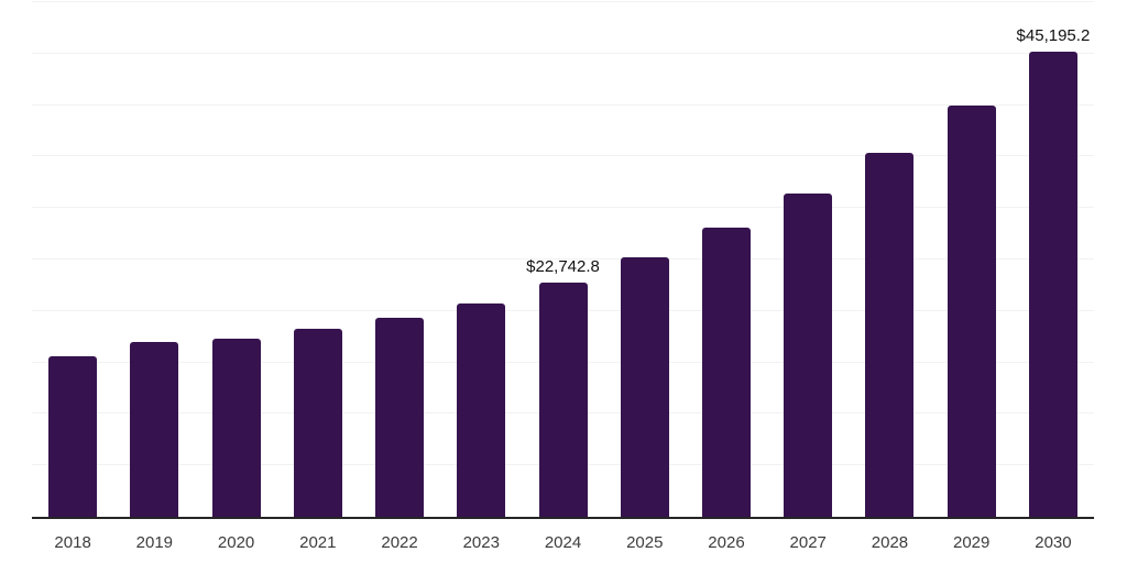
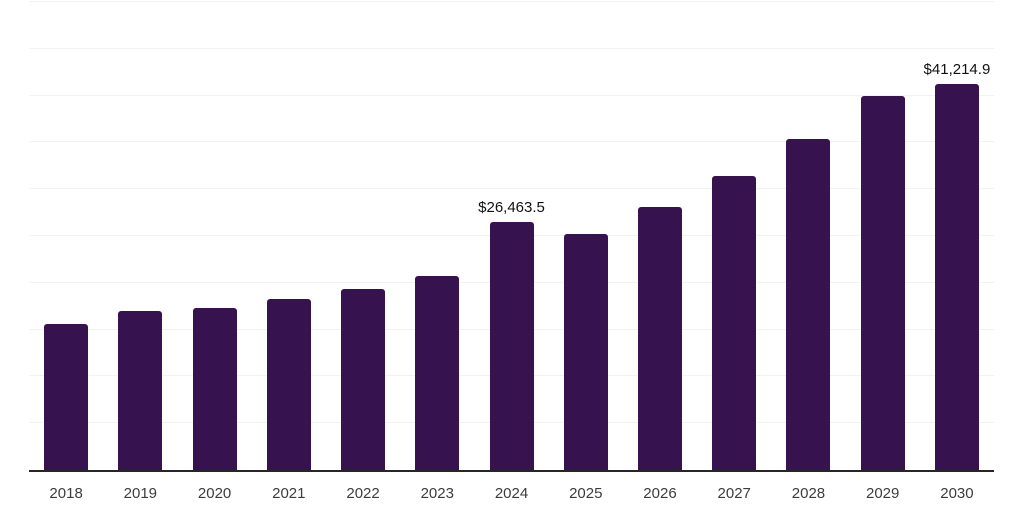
2024: $22,742.8 -> $26,463.5
2030: $45,195.2 -> $41,214.9
